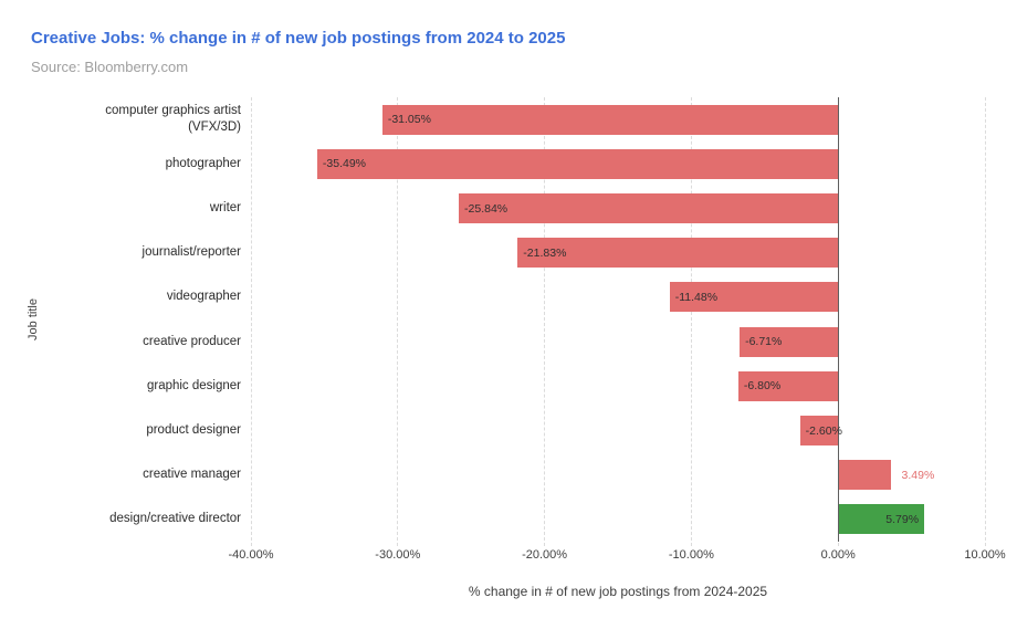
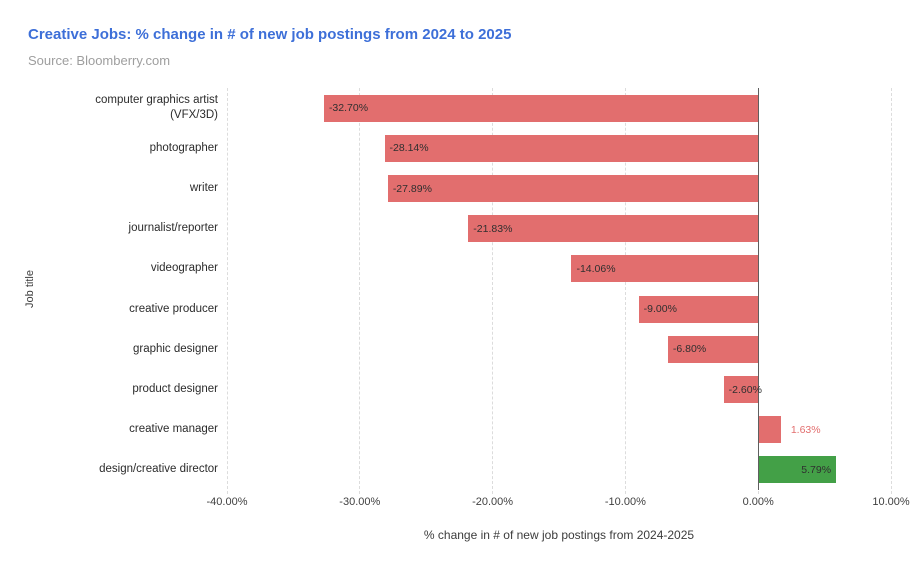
computer graphics artist (VFX/3D): -31.05% -> -32.70%
photographer: -35.49% -> -28.14%
writer: -25.84% -> -27.89%
videographer: -11.48% -> -14.06%
creative producer: -6.71% -> -9.00%
creative manager: 3.49% -> 1.63%
